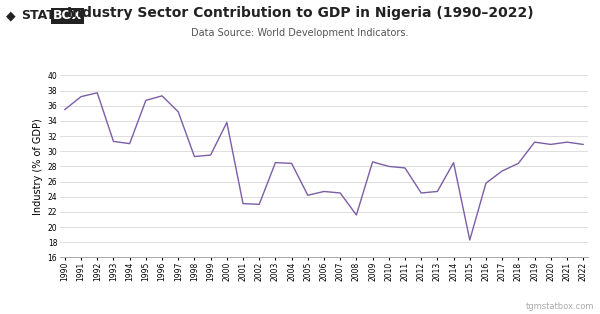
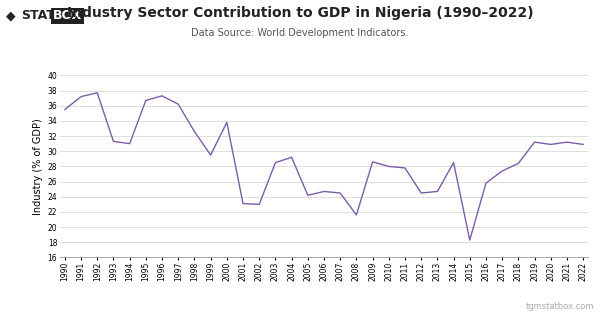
1997: 35.2 -> 36.2
1998: 29.3 -> 32.6
2004: 28.4 -> 29.2
